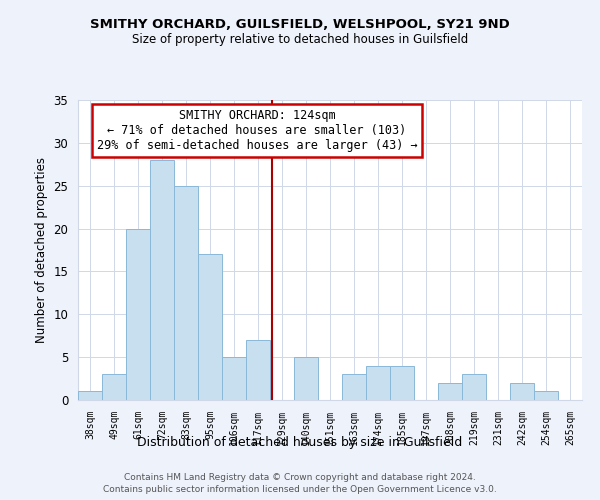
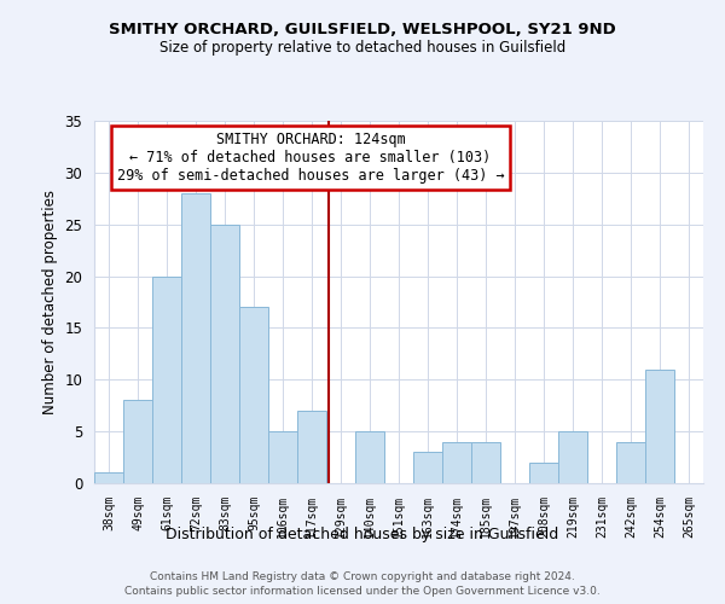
49sqm: 3 -> 8
219sqm: 3 -> 5
242sqm: 2 -> 4
254sqm: 1 -> 11
